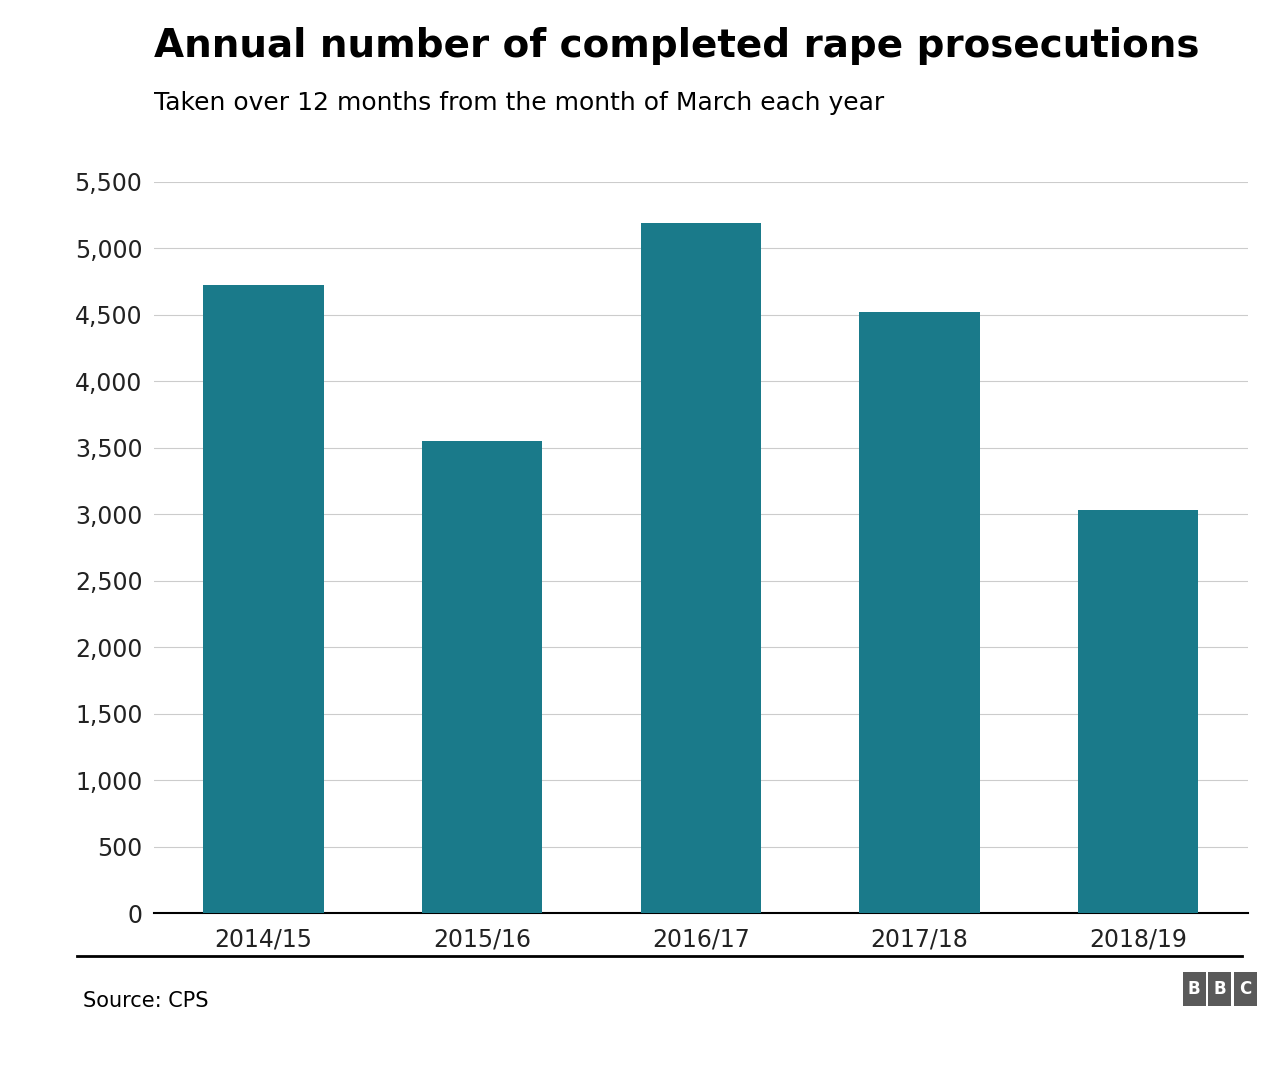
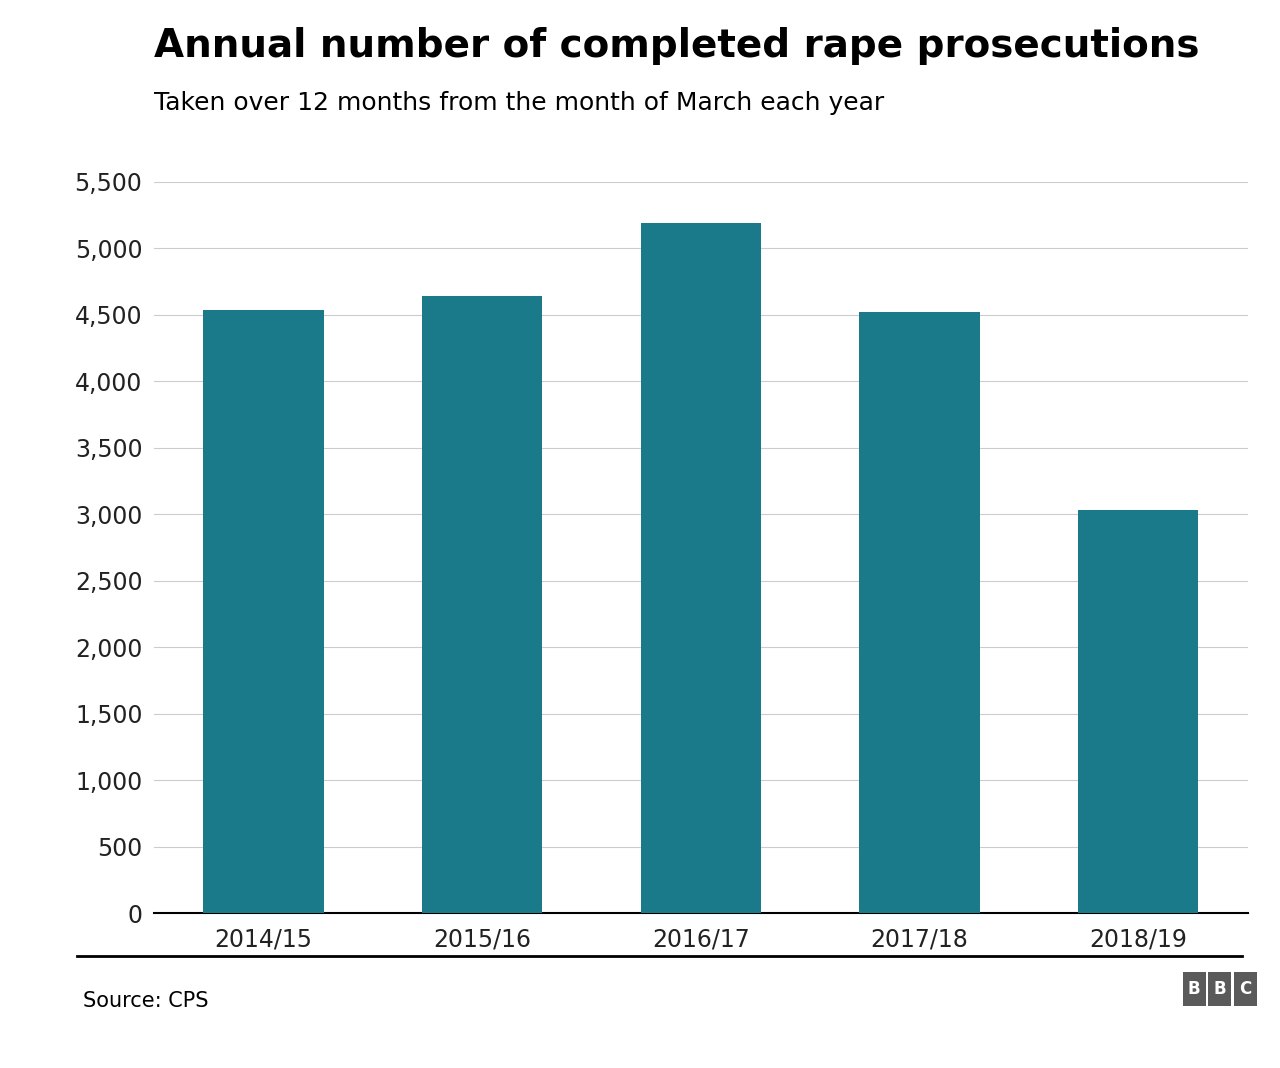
2014/15: 4,720 -> 4,530
2015/16: 3,550 -> 4,640
